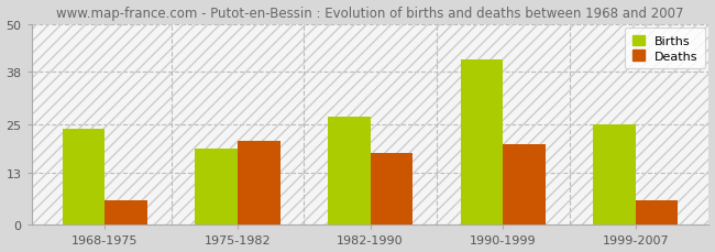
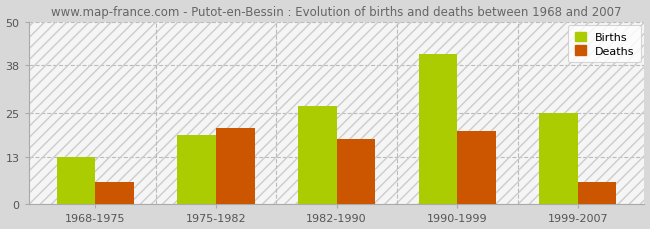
Births/1968-1975: 24 -> 13
